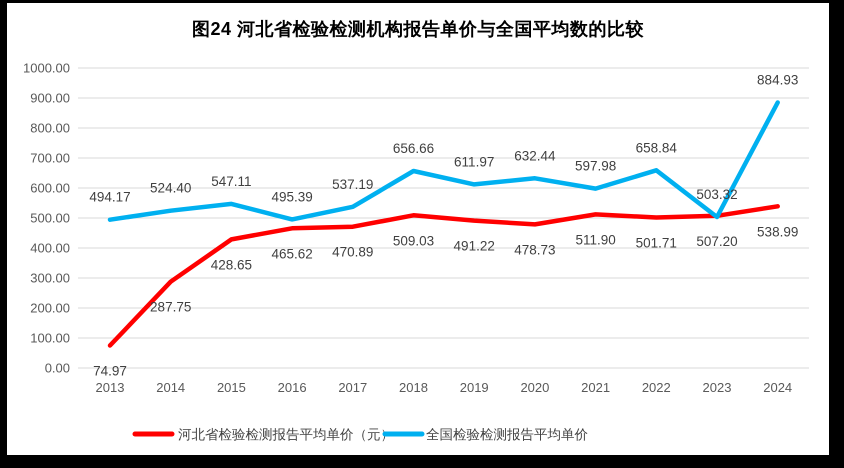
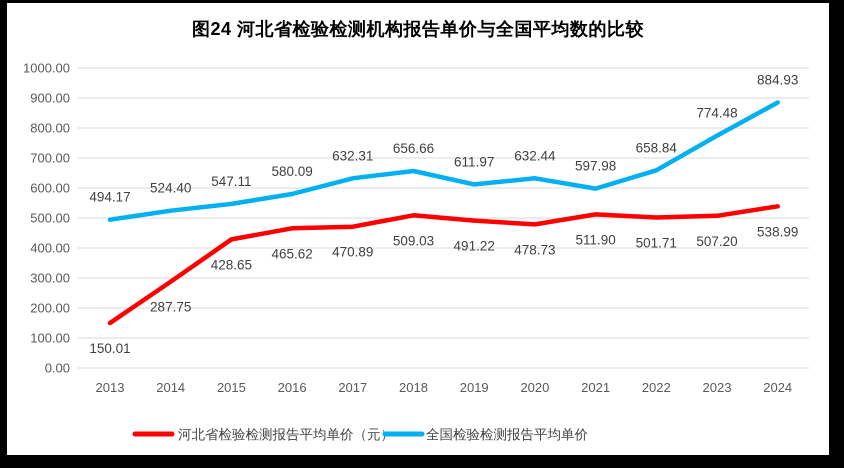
河北省检验检测报告平均单价（元）/2013: 74.97 -> 150.01
全国检验检测报告平均单价/2016: 495.39 -> 580.09
全国检验检测报告平均单价/2017: 537.19 -> 632.31
全国检验检测报告平均单价/2023: 503.32 -> 774.48
